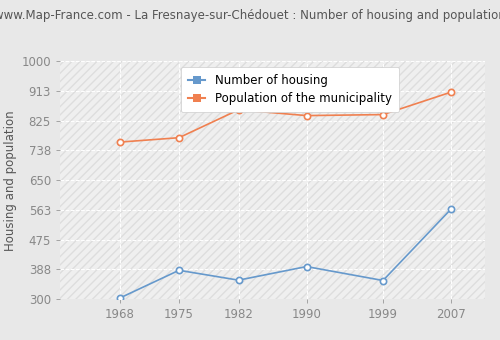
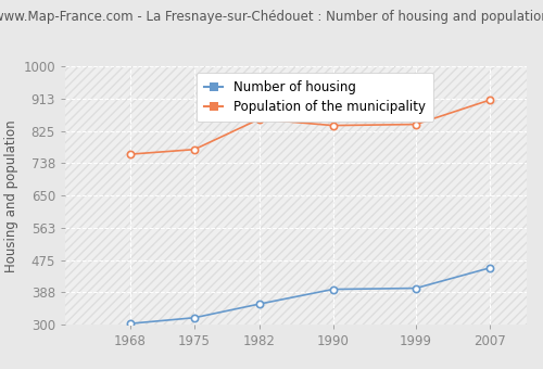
Number of housing/1975: 385 -> 319
Number of housing/1999: 355 -> 399
Number of housing/2007: 565 -> 454
